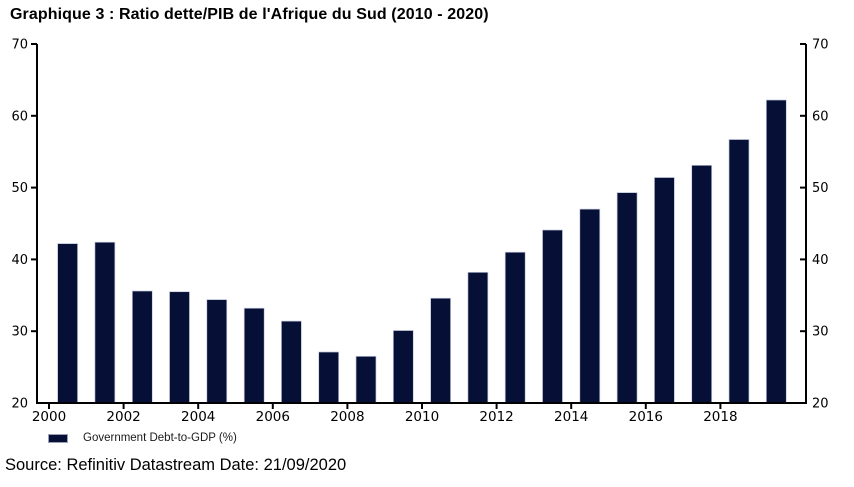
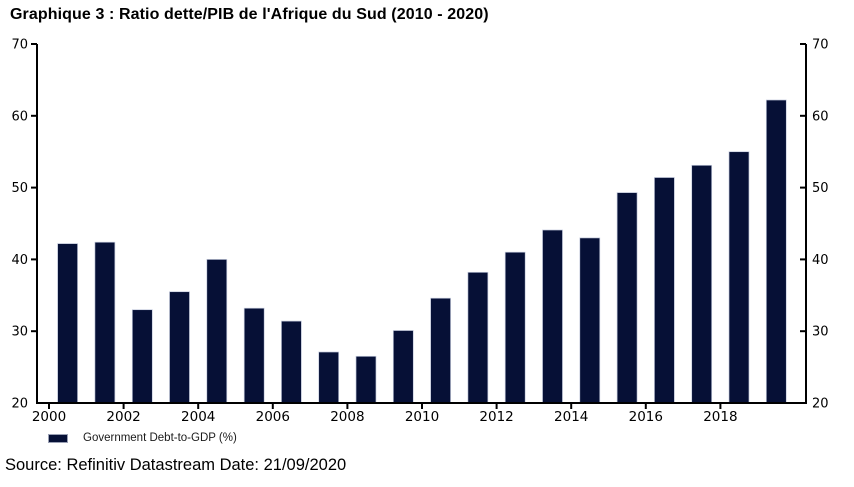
2002: 36 -> 33
2004: 34 -> 40
2014: 47 -> 43
2018: 57 -> 55
